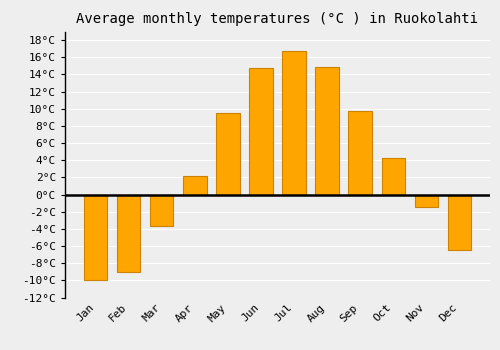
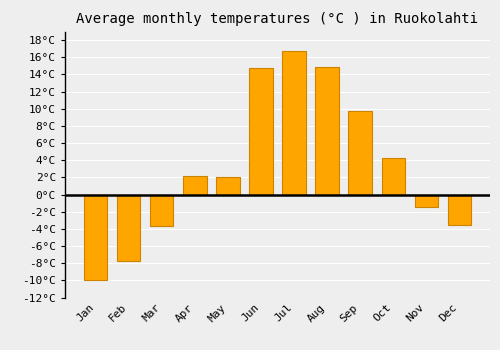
Feb: -9.0°C -> -7.8°C
May: 9.5°C -> 2.0°C
Dec: -6.5°C -> -3.6°C
